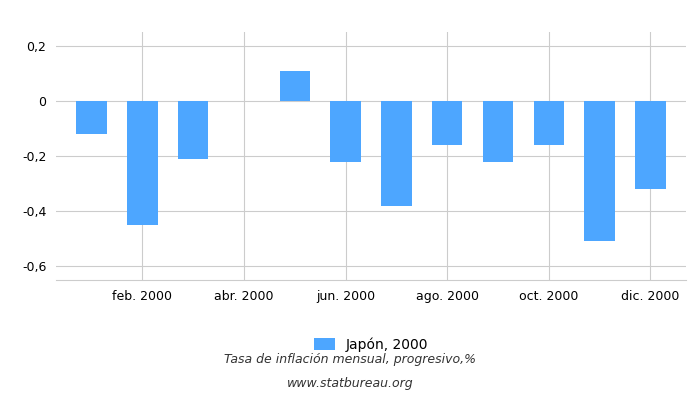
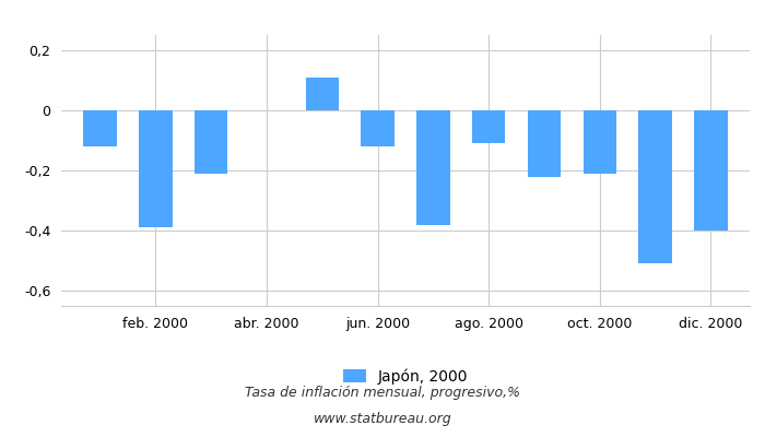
feb. 2000: -0,45 -> -0,39
jun. 2000: -0,22 -> -0,12
ago. 2000: -0,16 -> -0,11
oct. 2000: -0,16 -> -0,21
dic. 2000: -0,32 -> -0,40
